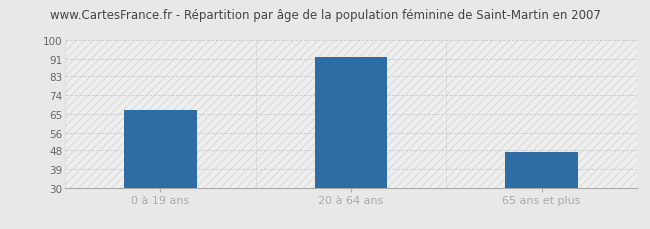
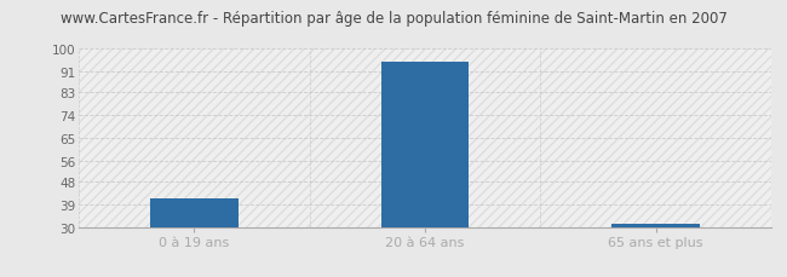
0 à 19 ans: 67 -> 41
20 à 64 ans: 92 -> 95
65 ans et plus: 47 -> 31
